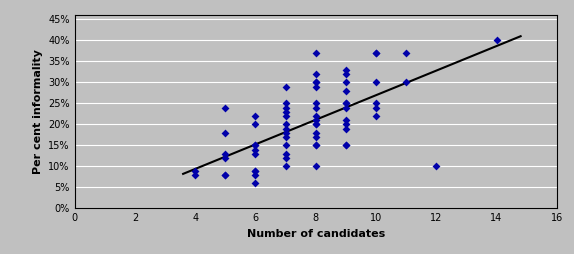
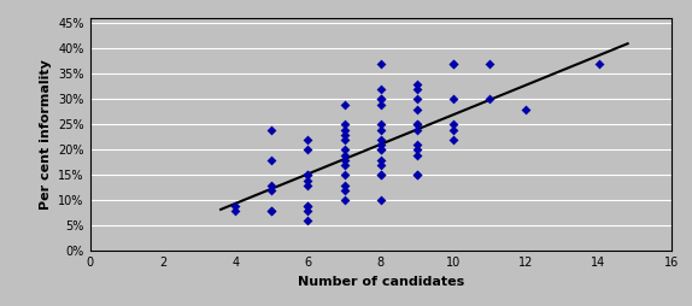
12: 10% -> 28%
14: 40% -> 37%
